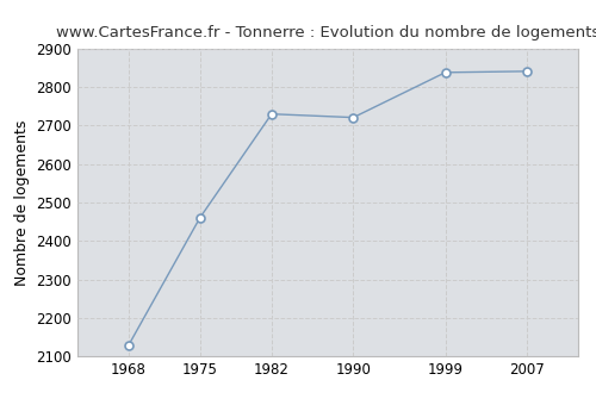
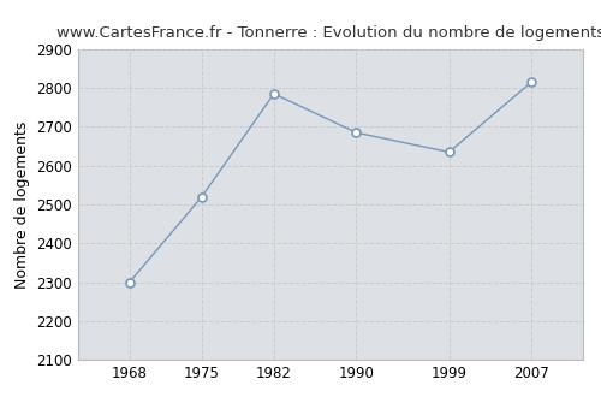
1968: 2129 -> 2300
1975: 2461 -> 2520
1982: 2730 -> 2785
1990: 2721 -> 2685
1999: 2838 -> 2635
2007: 2841 -> 2815
